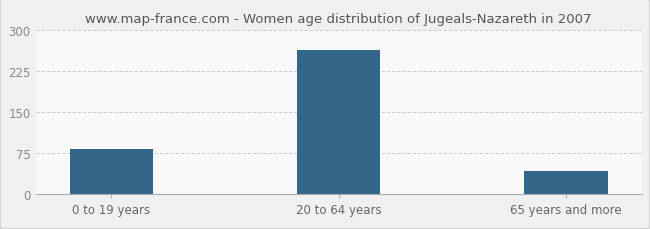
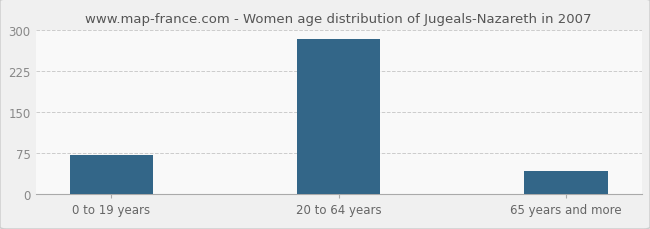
0 to 19 years: 83 -> 72
20 to 64 years: 263 -> 284
